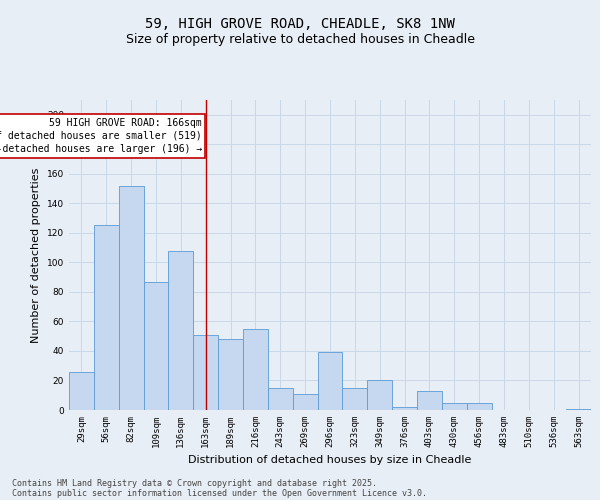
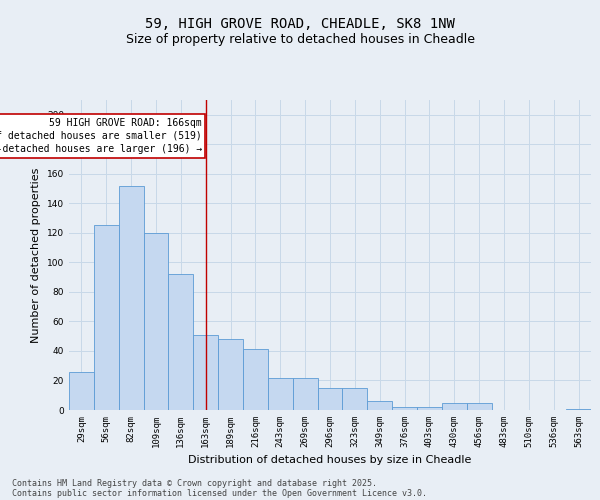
109sqm: 87 -> 120
136sqm: 108 -> 92
216sqm: 55 -> 41
243sqm: 15 -> 22
269sqm: 11 -> 22
296sqm: 39 -> 15
349sqm: 20 -> 6
403sqm: 13 -> 2
